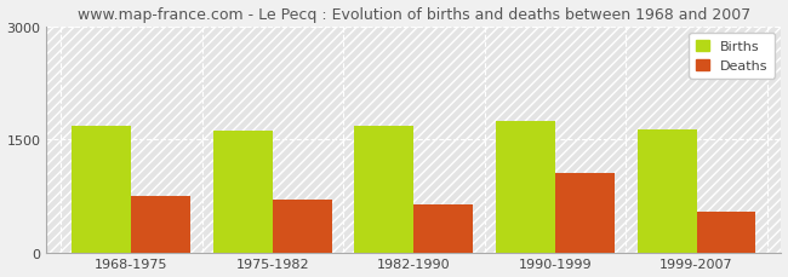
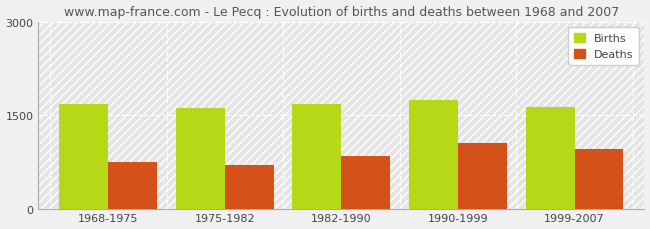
Deaths/1982-1990: 640 -> 850
Deaths/1999-2007: 540 -> 960
